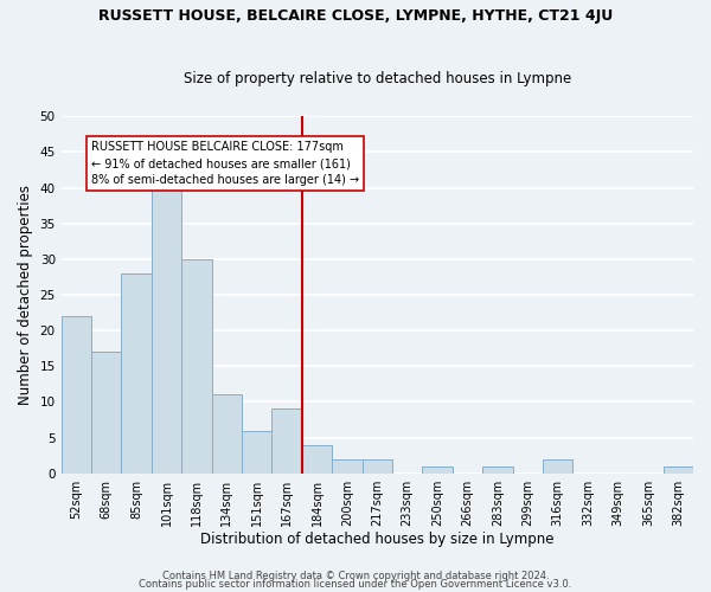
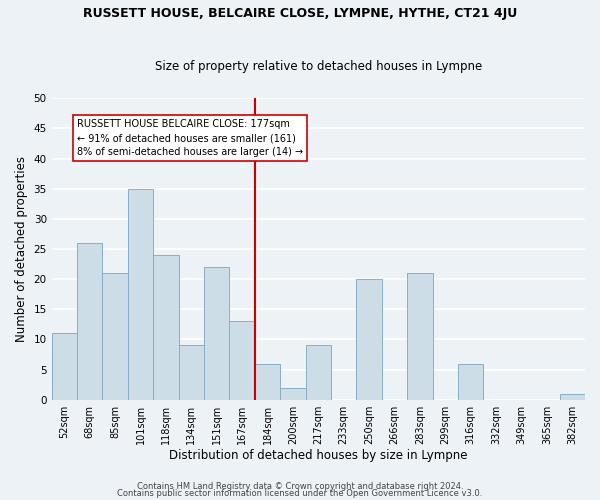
52sqm: 22 -> 11
68sqm: 17 -> 26
85sqm: 28 -> 21
101sqm: 40 -> 35
118sqm: 30 -> 24
134sqm: 11 -> 9
151sqm: 6 -> 22
167sqm: 9 -> 13
184sqm: 4 -> 6
217sqm: 2 -> 9
250sqm: 1 -> 20
283sqm: 1 -> 21
316sqm: 2 -> 6
